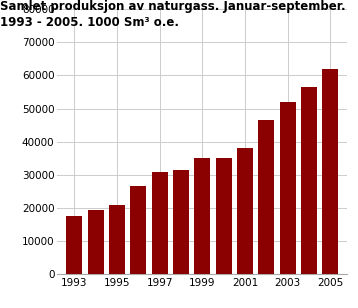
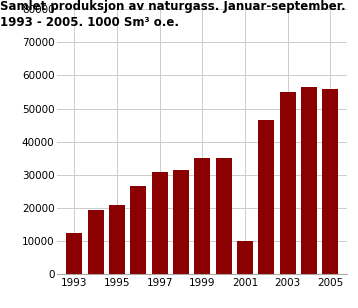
1993: 17500 -> 12500
2001: 38000 -> 10000
2003: 52000 -> 55000
2005: 62000 -> 56000
